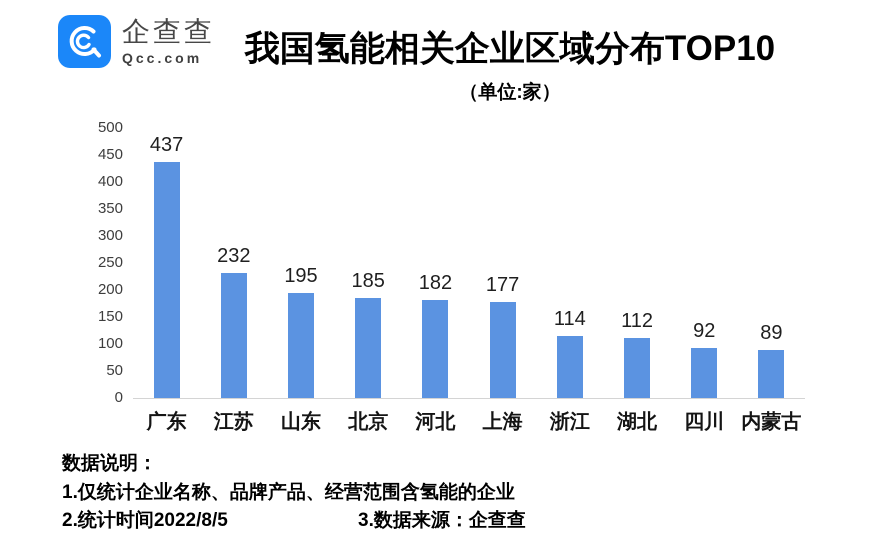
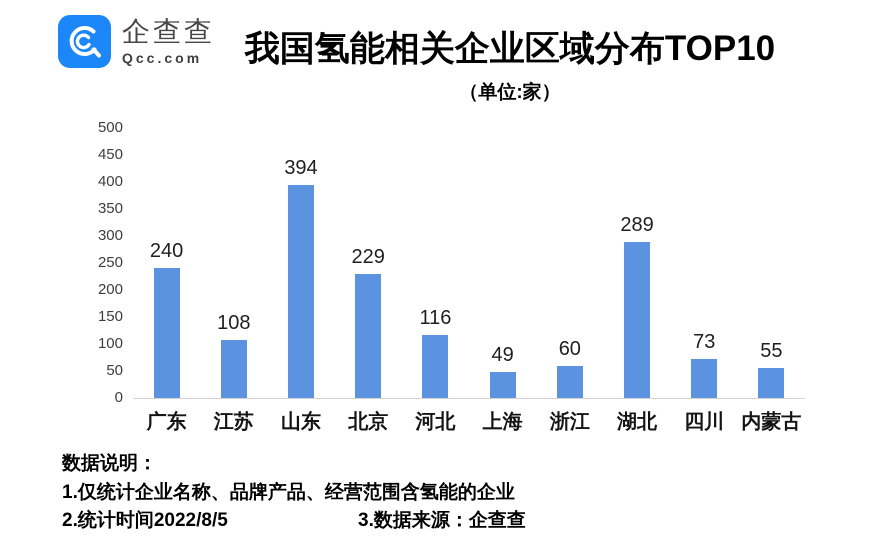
广东: 437 -> 240
江苏: 232 -> 108
山东: 195 -> 394
北京: 185 -> 229
河北: 182 -> 116
上海: 177 -> 49
浙江: 114 -> 60
湖北: 112 -> 289
四川: 92 -> 73
内蒙古: 89 -> 55
